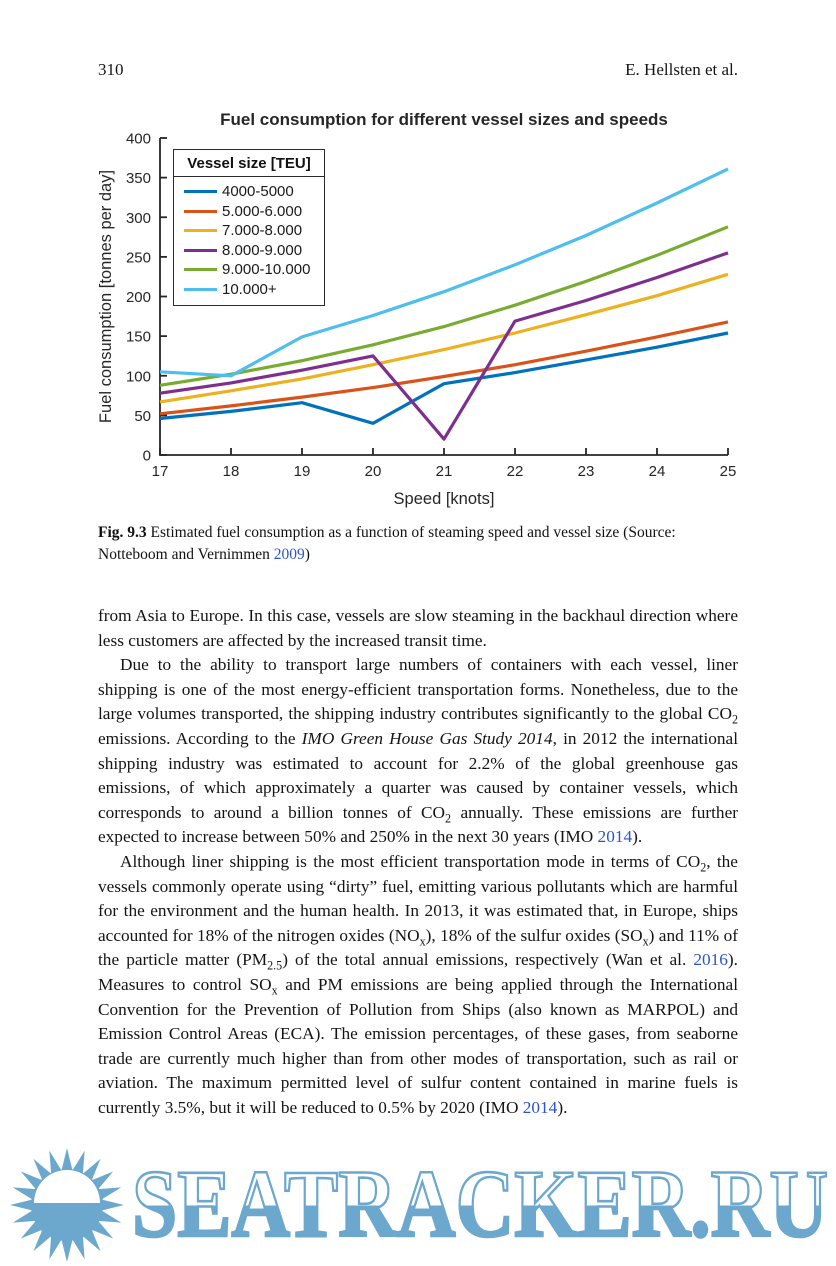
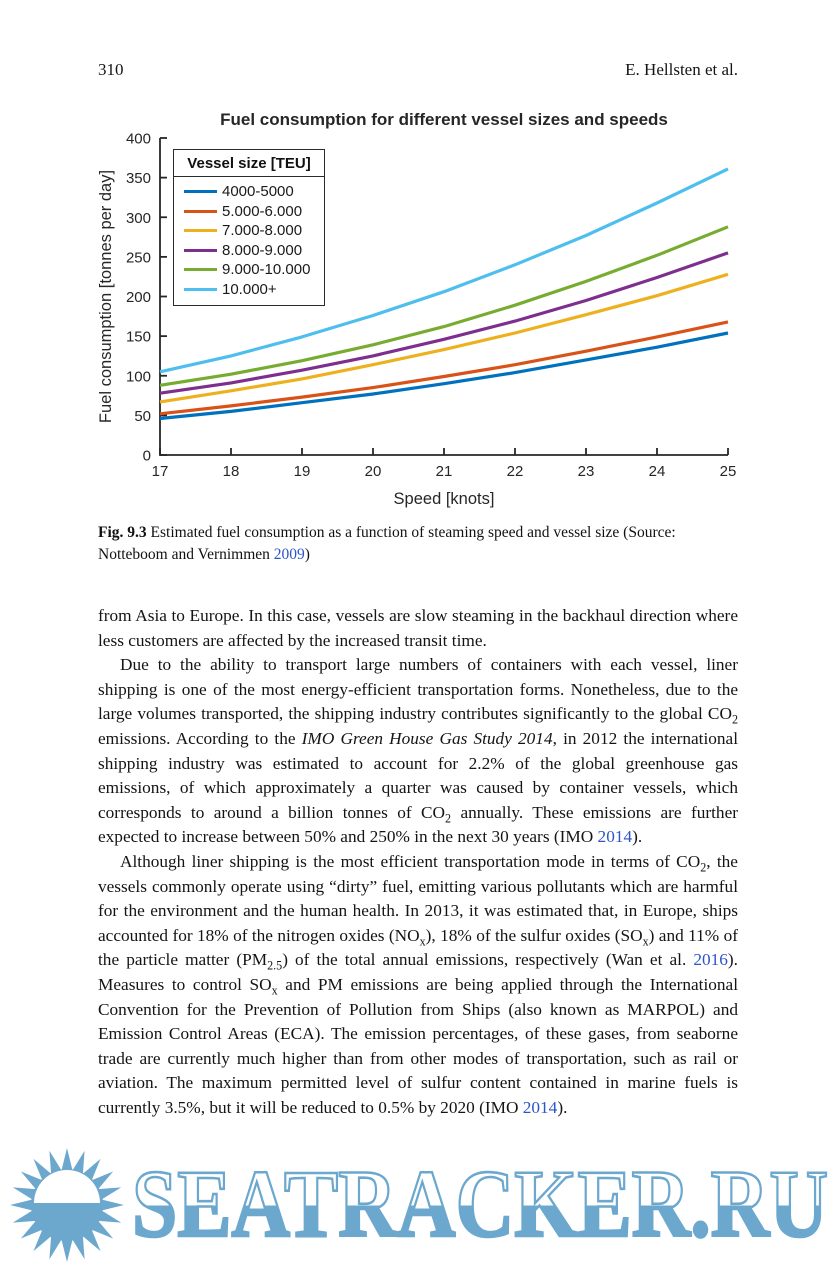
10.000+/18: 100 -> 120
4000-5000/20: 40 -> 80
8.000-9.000/21: 20 -> 150
